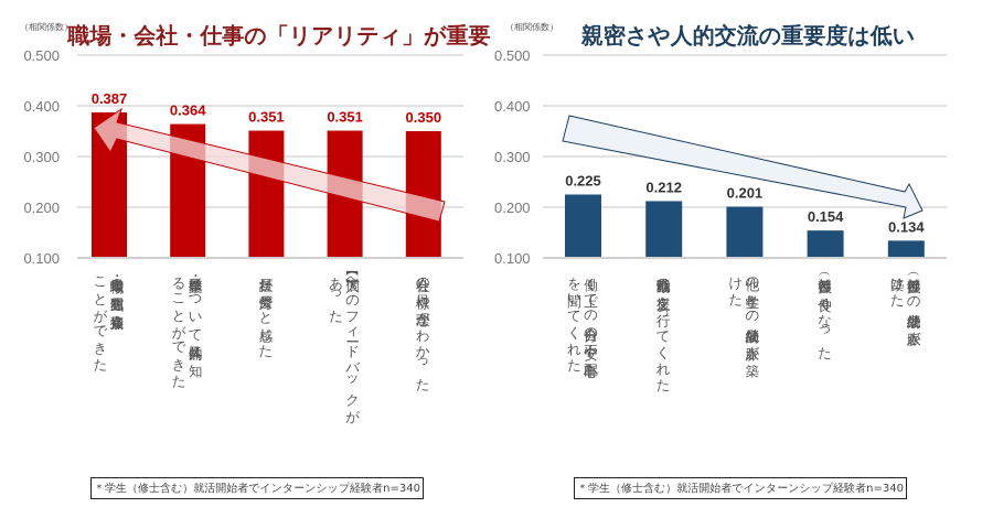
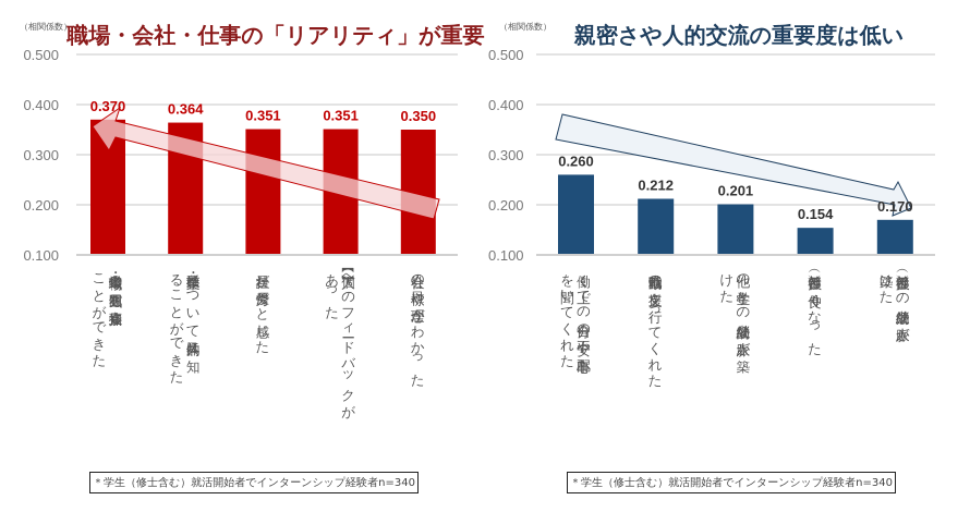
職場・会社・仕事の「リアリティ」が重要/企業・職場の雰囲気を直接知る ことができた: 0.387 -> 0.370
親密さや人的交流の重要度は低い/働く上での自分の不安や心配事 を聞いてくれた: 0.225 -> 0.260
親密さや人的交流の重要度は低い/幹部（役員）との継続的な人脈が 築けた: 0.134 -> 0.170
